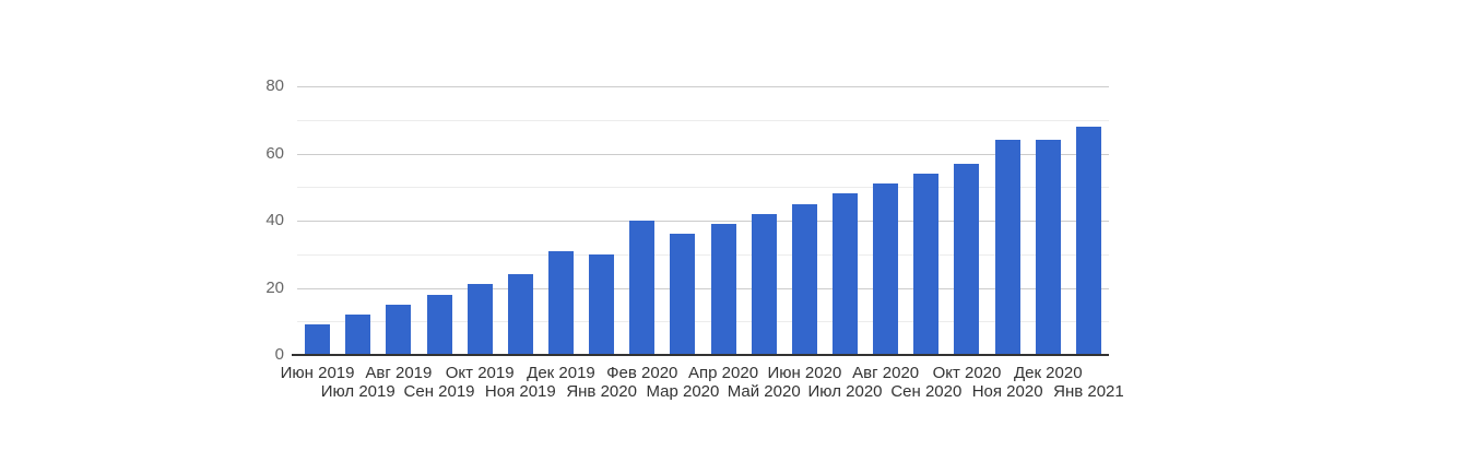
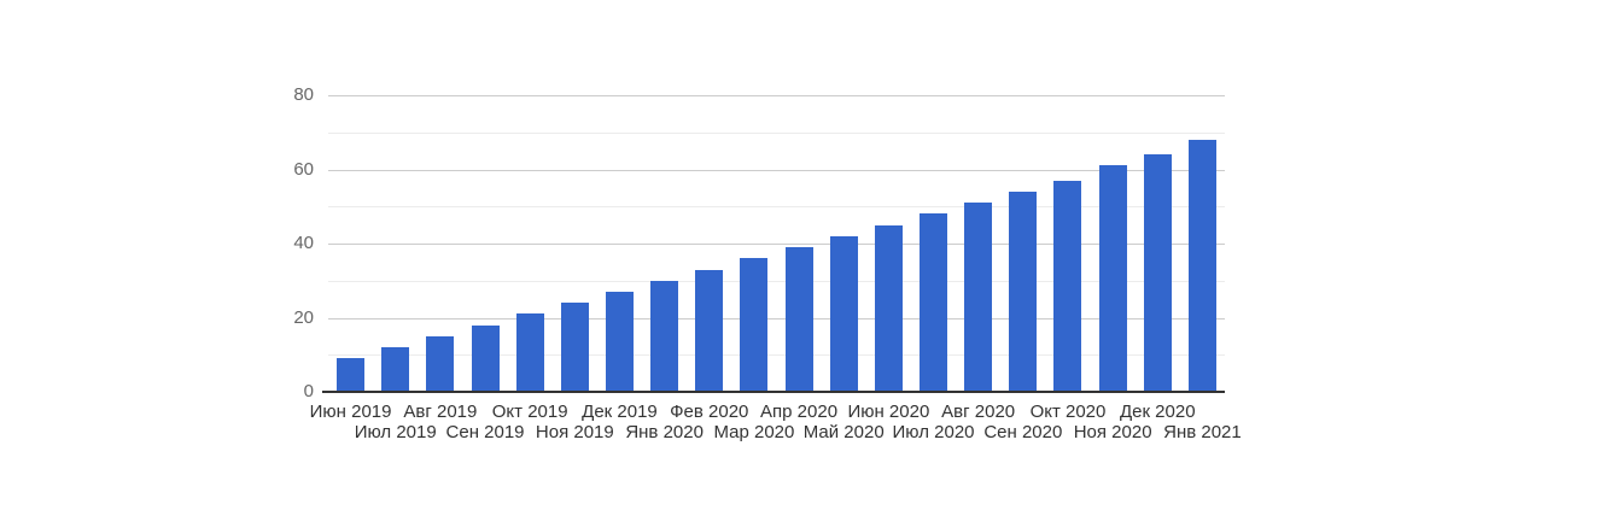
Дек 2019: 31 -> 27
Фев 2020: 40 -> 33
Ноя 2020: 64 -> 61
